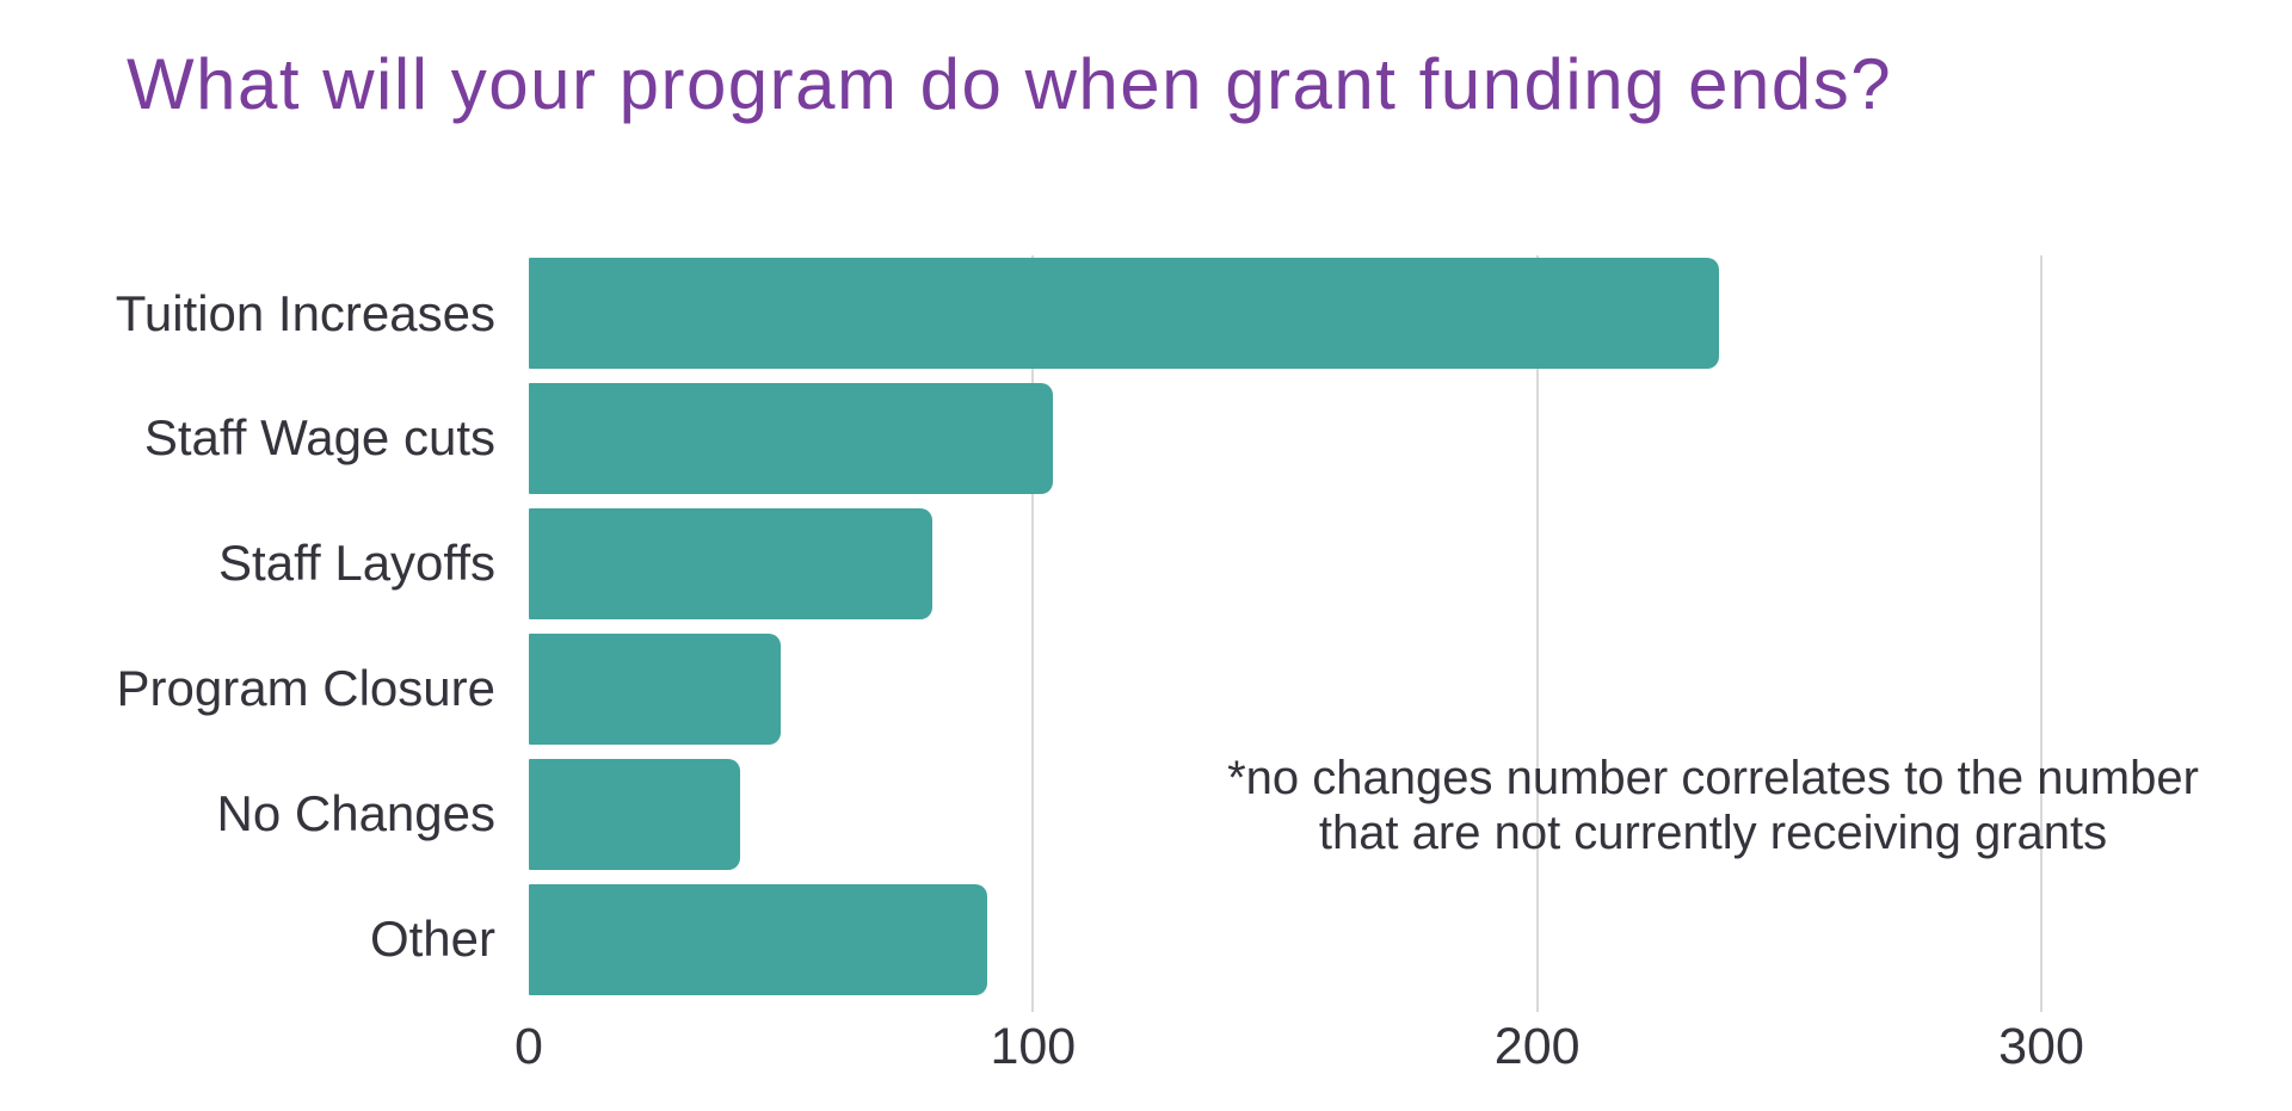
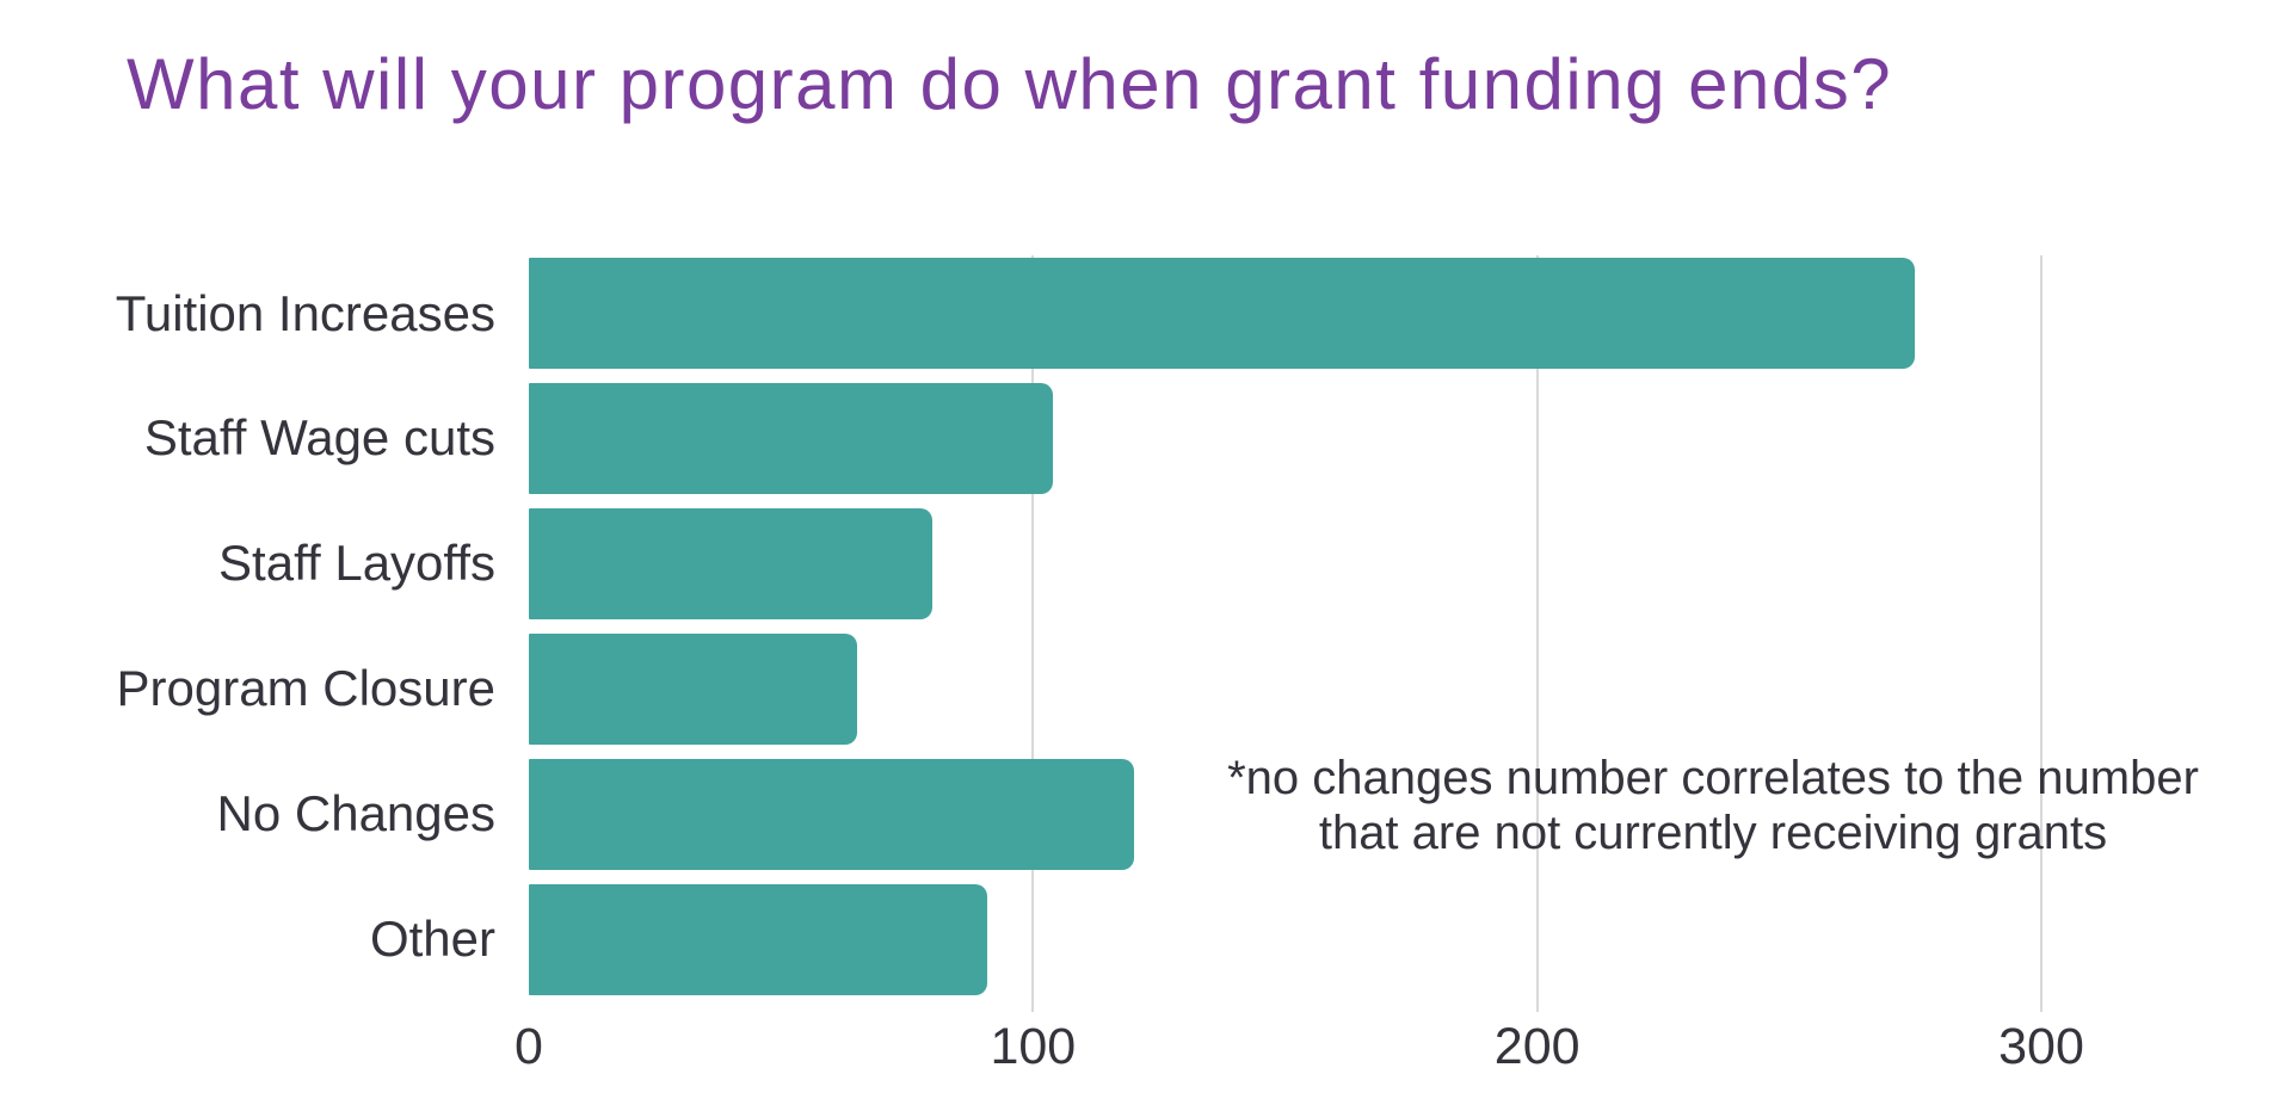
Tuition Increases: 236 -> 275
Program Closure: 50 -> 65
No Changes: 42 -> 120
